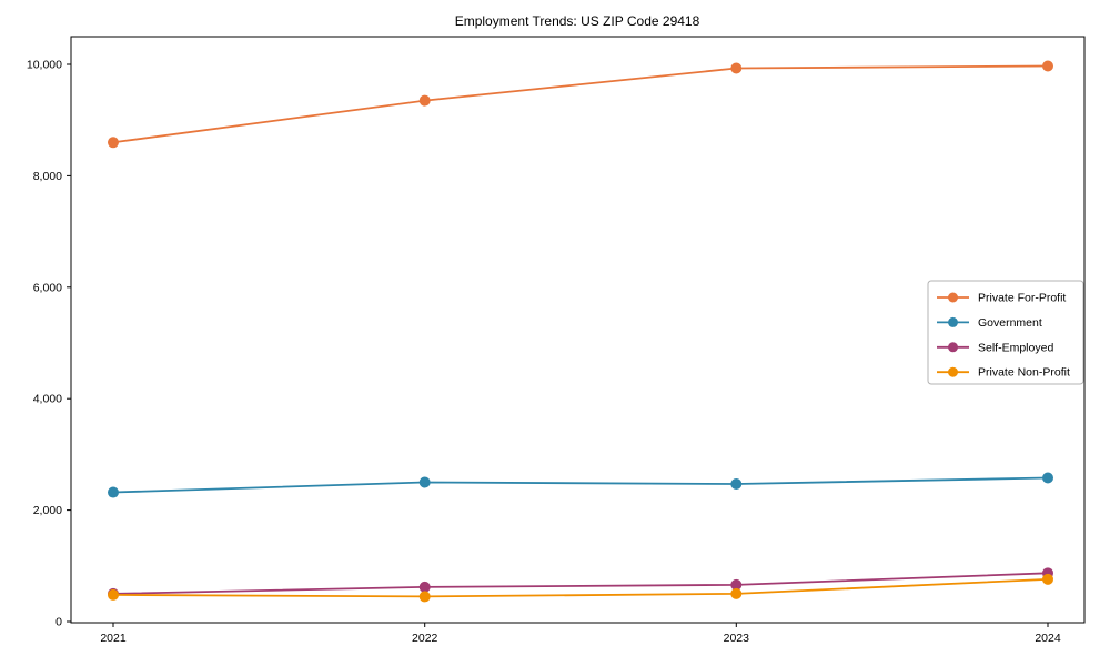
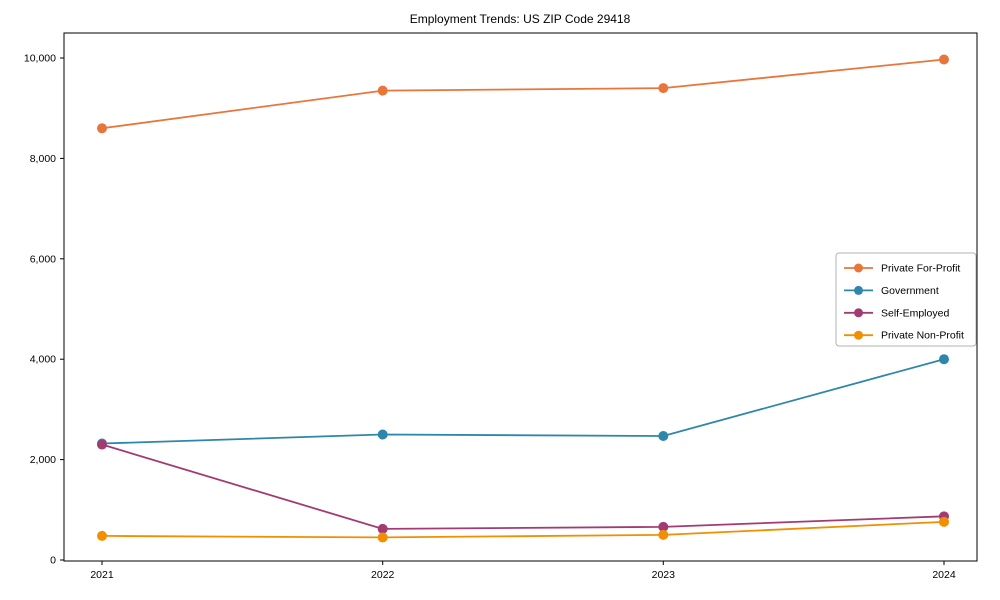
Self-Employed/2021: 500 -> 2300
Private For-Profit/2023: 9900 -> 9400
Government/2024: 2600 -> 4000
